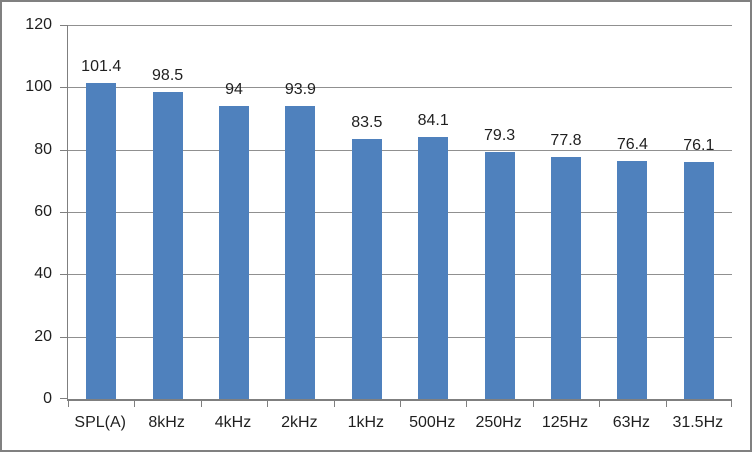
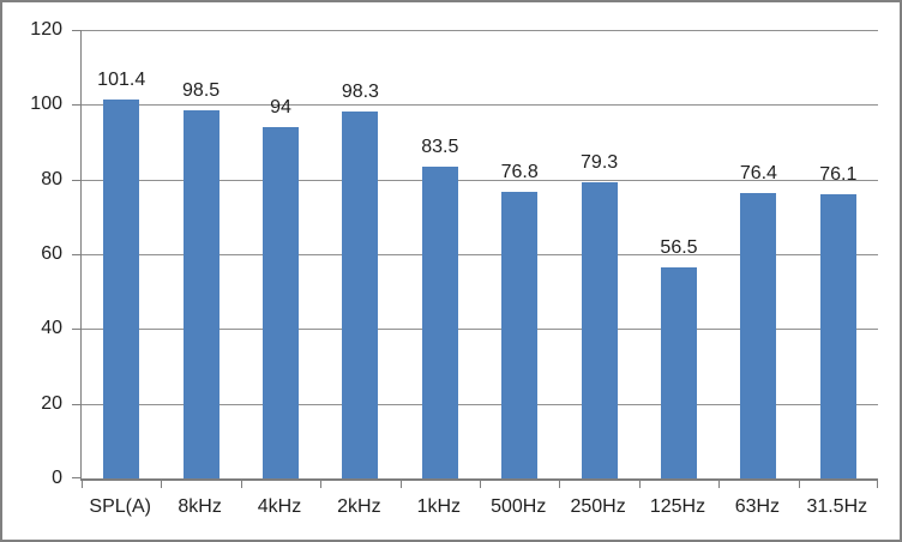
2kHz: 93.9 -> 98.3
500Hz: 84.1 -> 76.8
125Hz: 77.8 -> 56.5
